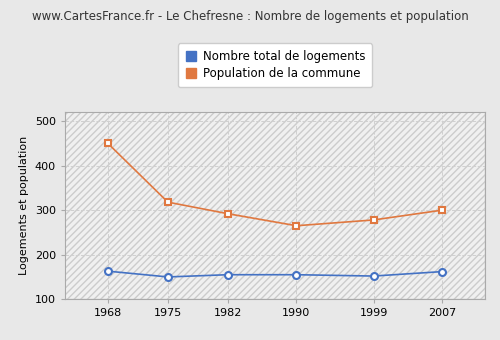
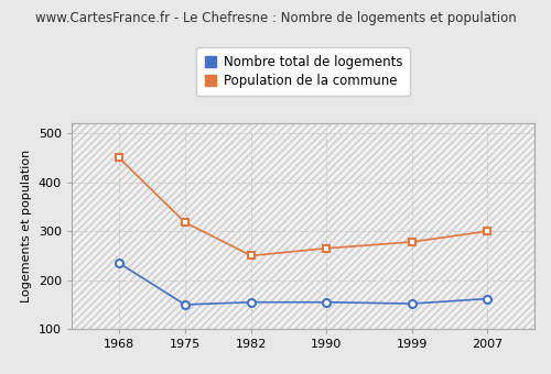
Nombre total de logements/1968: 163 -> 235
Population de la commune/1982: 292 -> 250
